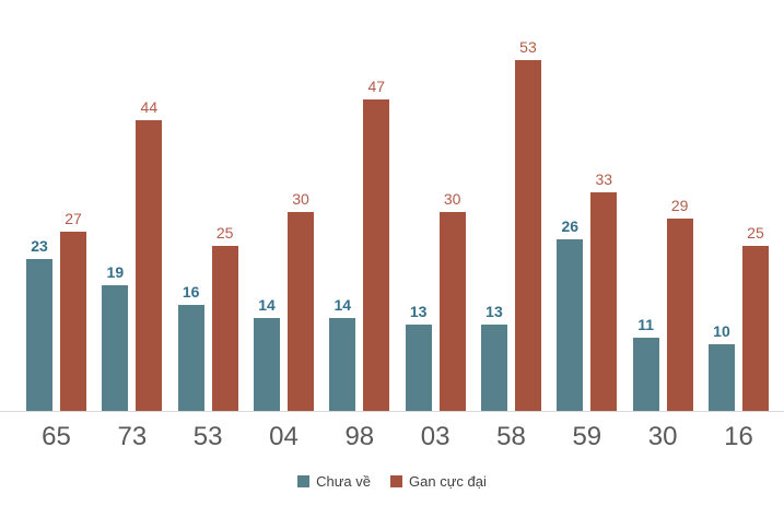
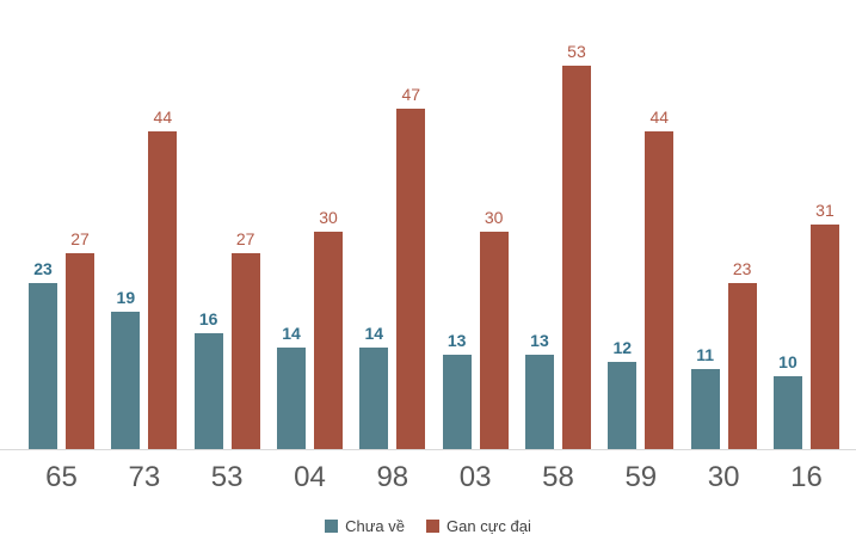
Gan cực đại/53: 25 -> 27
Chưa về/59: 26 -> 12
Gan cực đại/59: 33 -> 44
Gan cực đại/30: 29 -> 23
Gan cực đại/16: 25 -> 31
